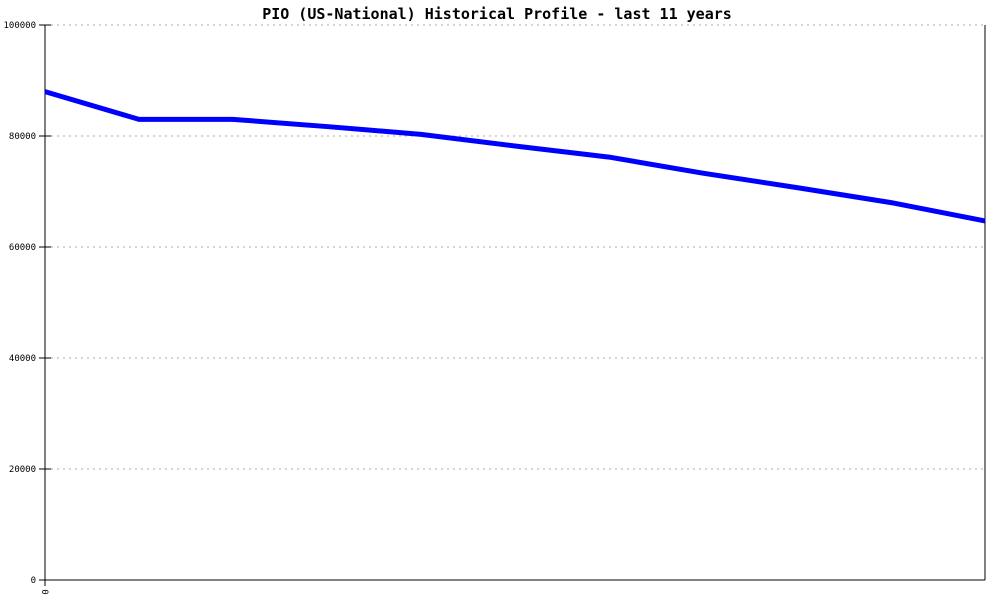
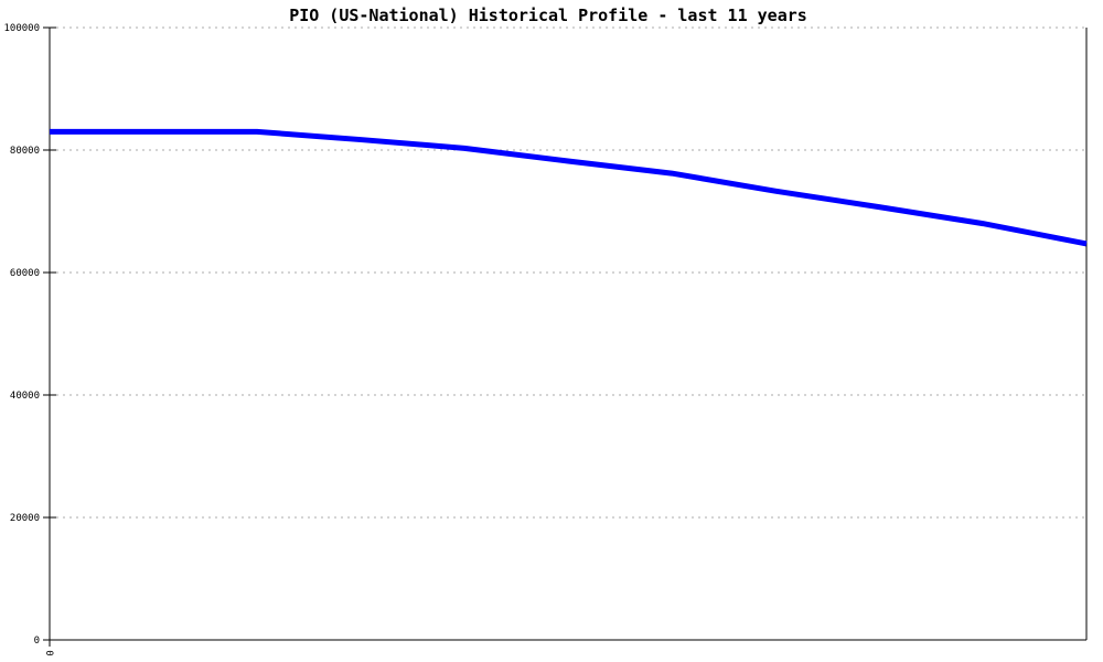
0: 88000 -> 83000
